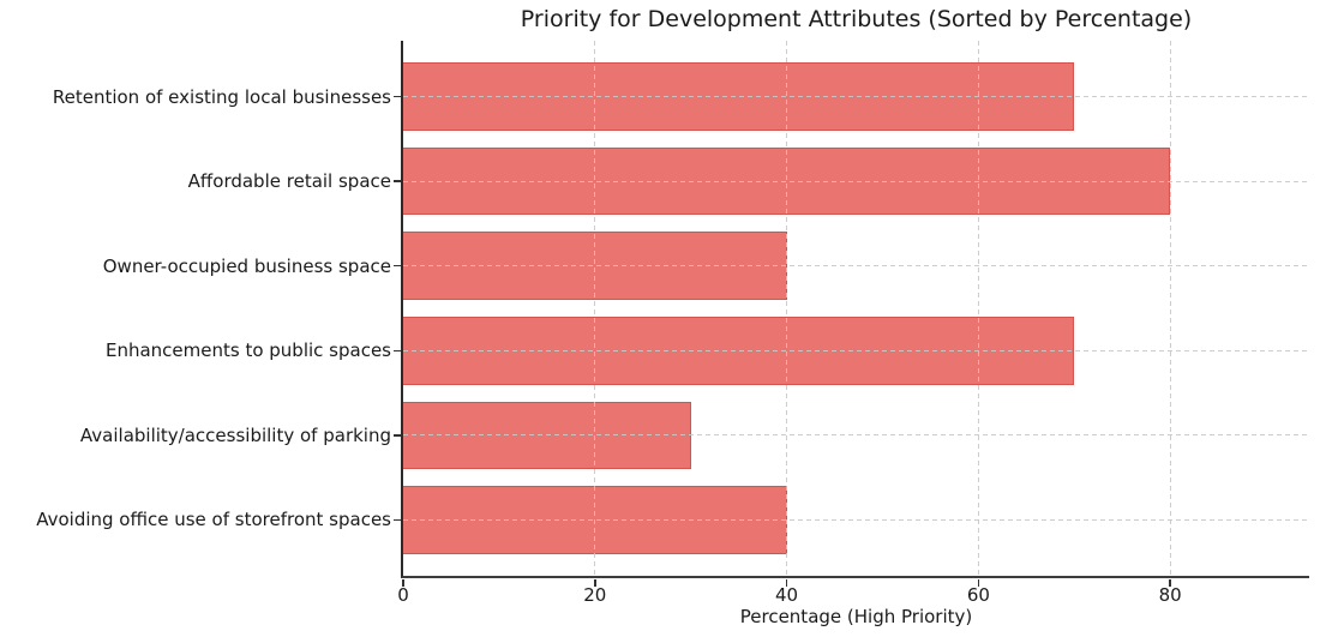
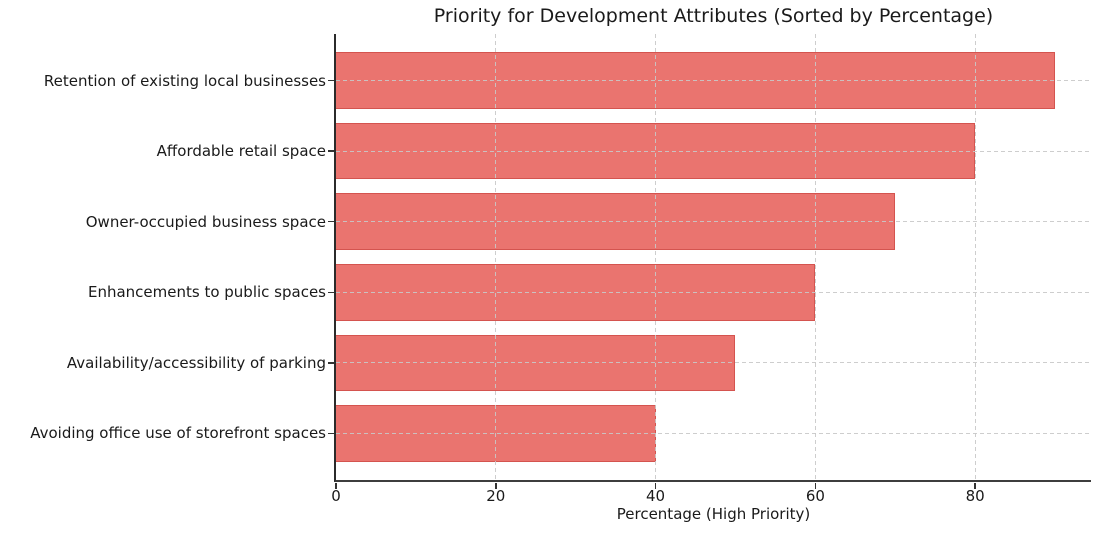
Retention of existing local businesses: 70 -> 90
Owner-occupied business space: 40 -> 70
Enhancements to public spaces: 70 -> 60
Availability/accessibility of parking: 30 -> 50
